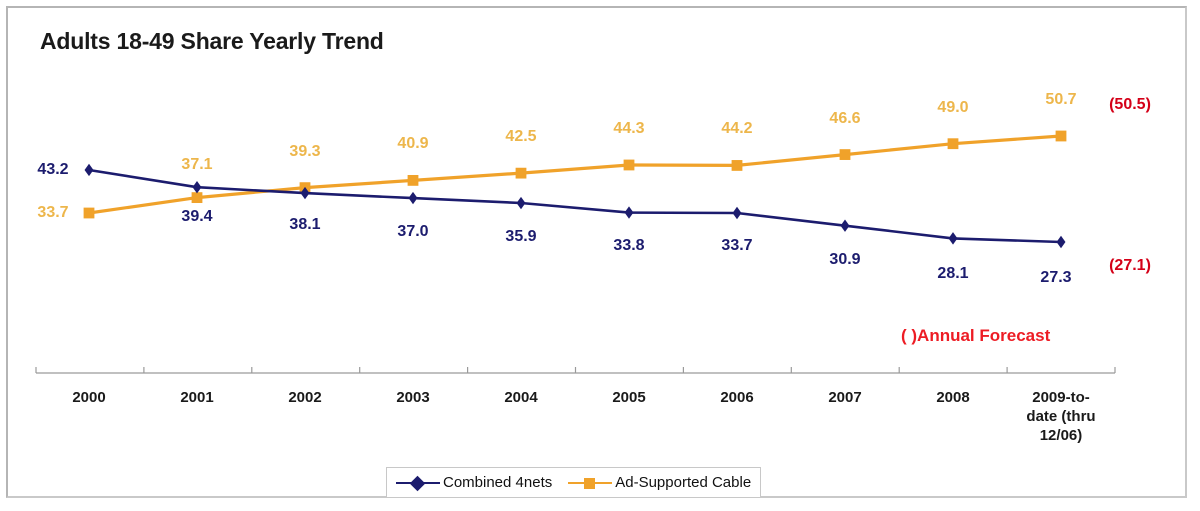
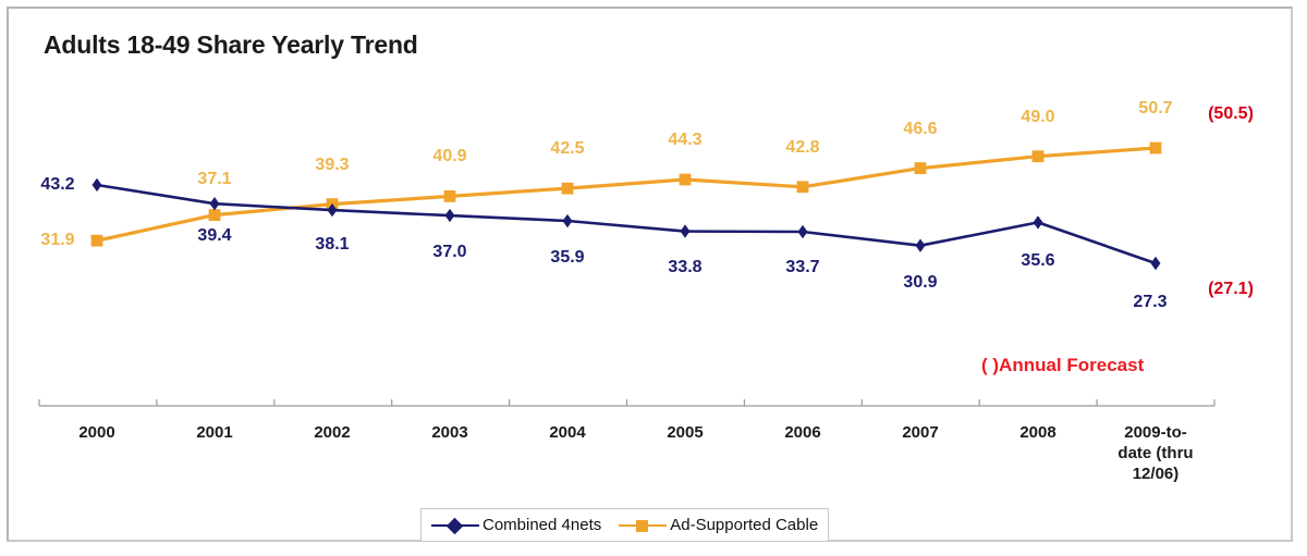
Ad-Supported Cable/2000: 33.7 -> 31.9
Ad-Supported Cable/2006: 44.2 -> 42.8
Combined 4nets/2008: 28.1 -> 35.6
